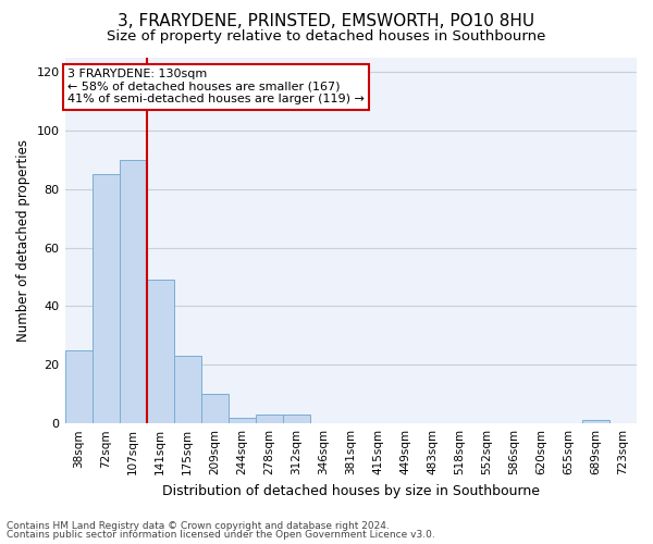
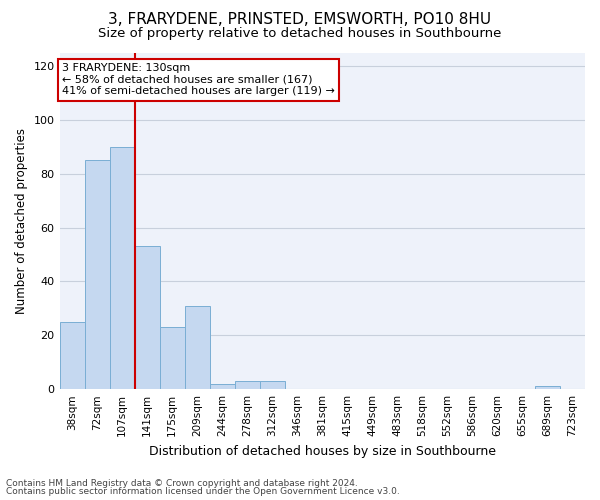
141sqm: 49 -> 53
209sqm: 10 -> 31
